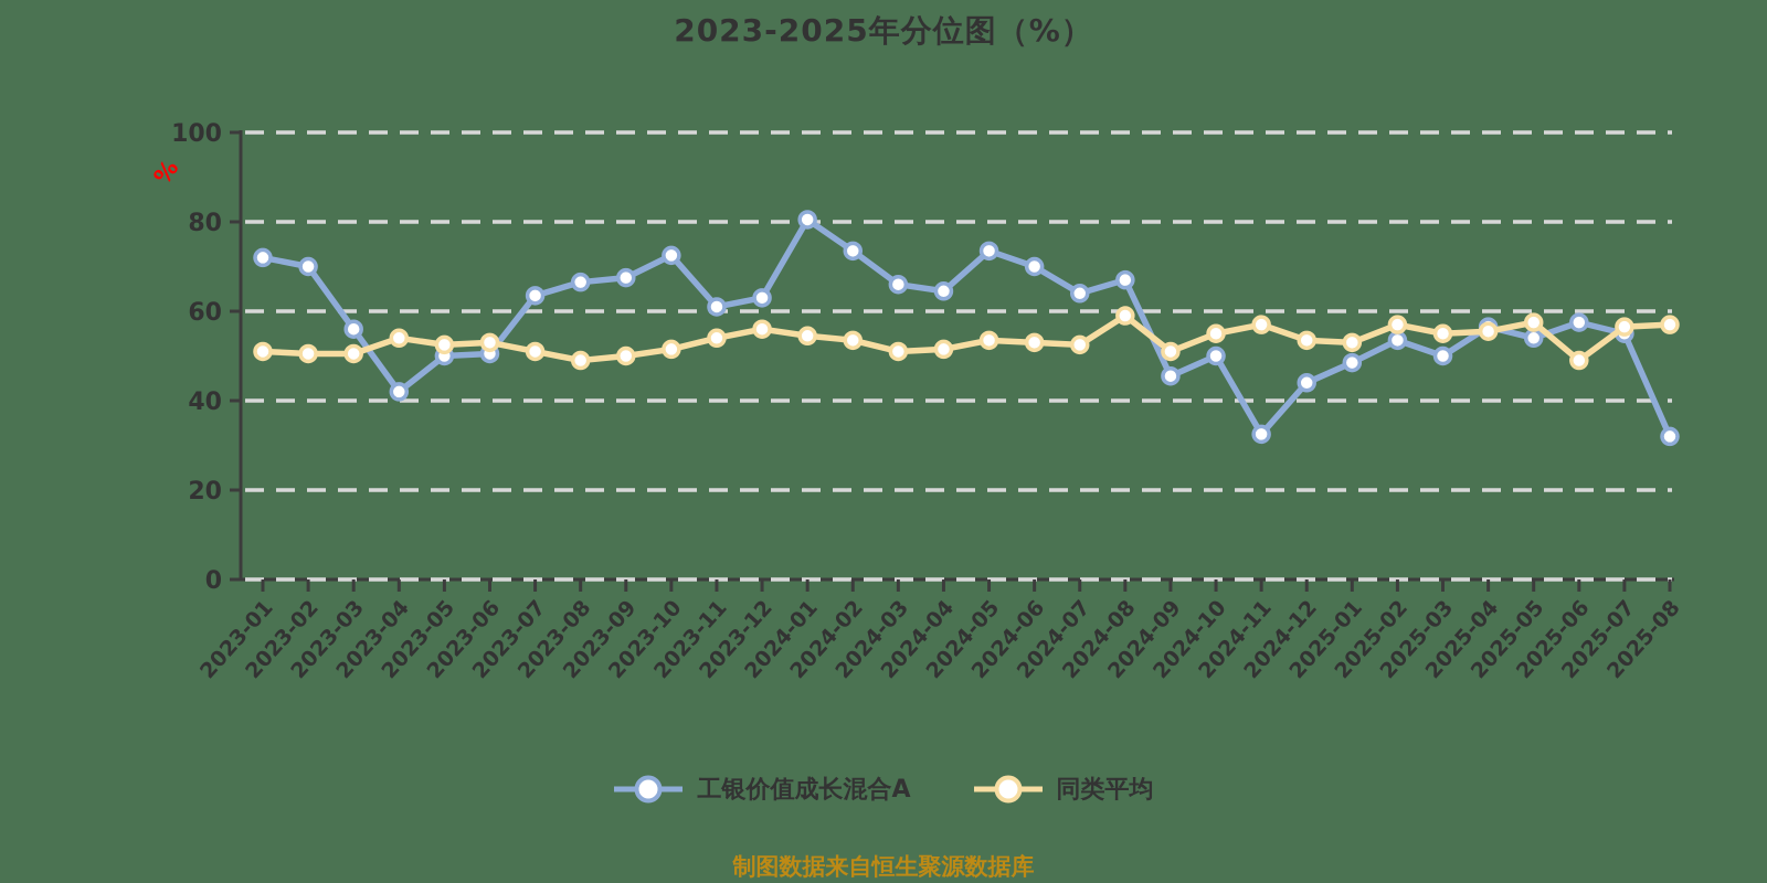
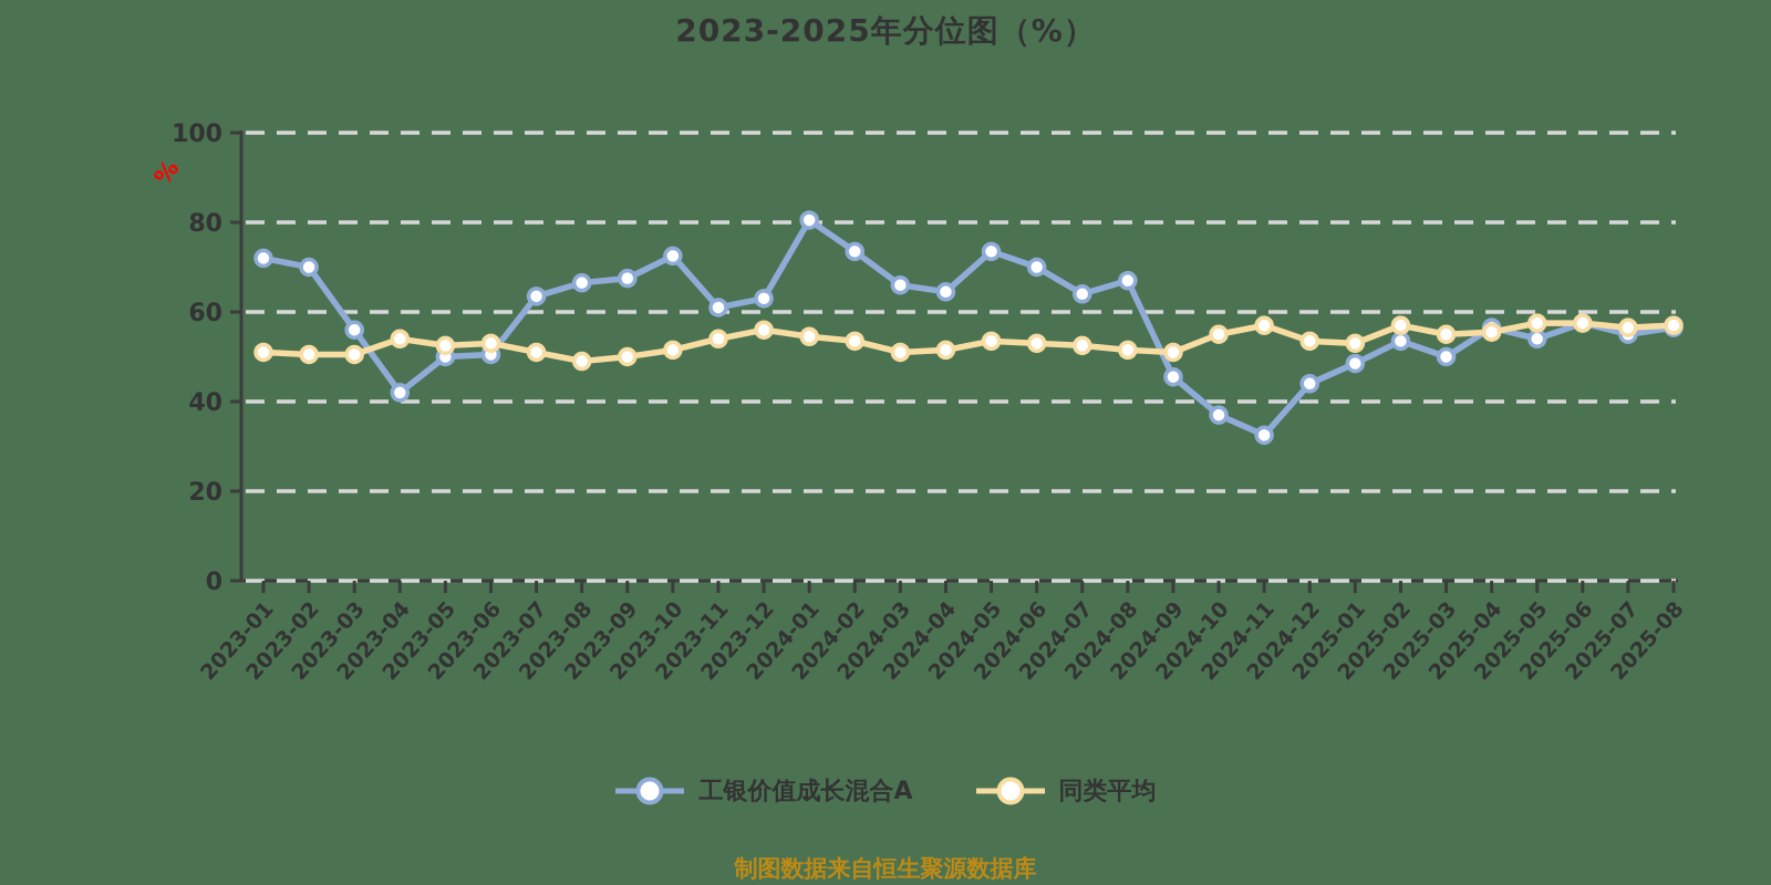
同类平均/2024-08: 59 -> 52
工银价值成长混合A/2024-10: 50 -> 37
同类平均/2025-06: 49 -> 58
工银价值成长混合A/2025-08: 32 -> 56
